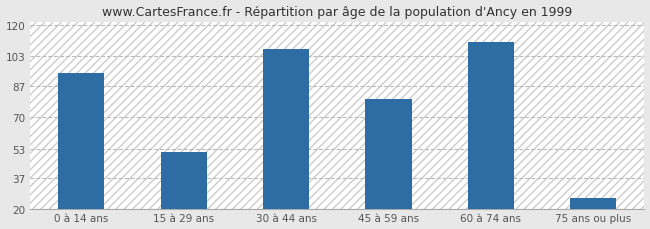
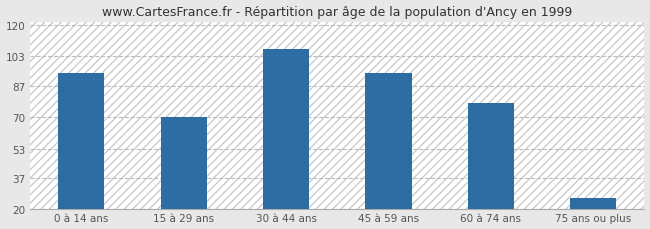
15 à 29 ans: 51 -> 70
45 à 59 ans: 80 -> 94
60 à 74 ans: 111 -> 78
